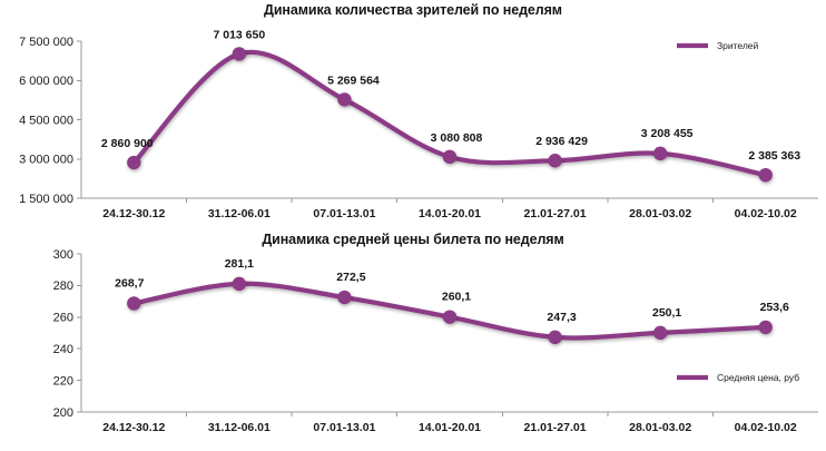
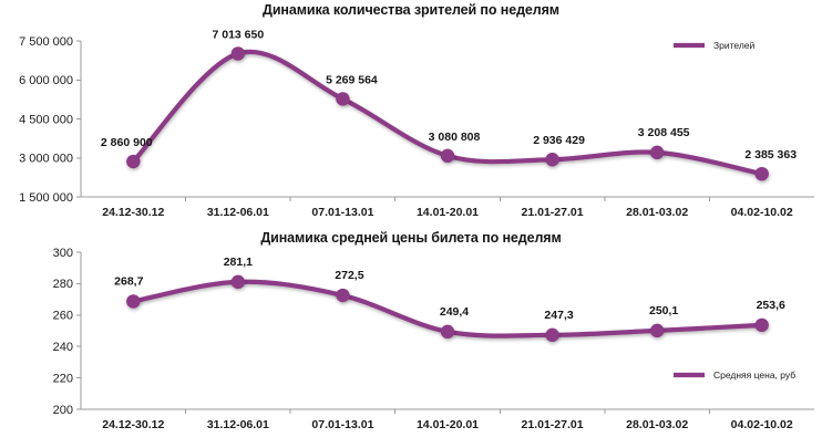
Динамика средней цены билета по неделям/14.01-20.01: 260,1 -> 249,4
